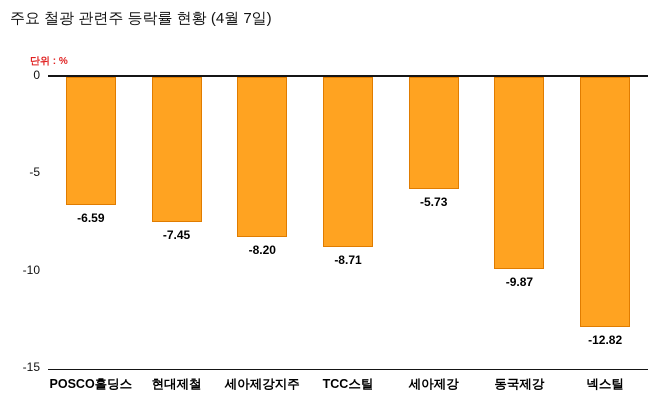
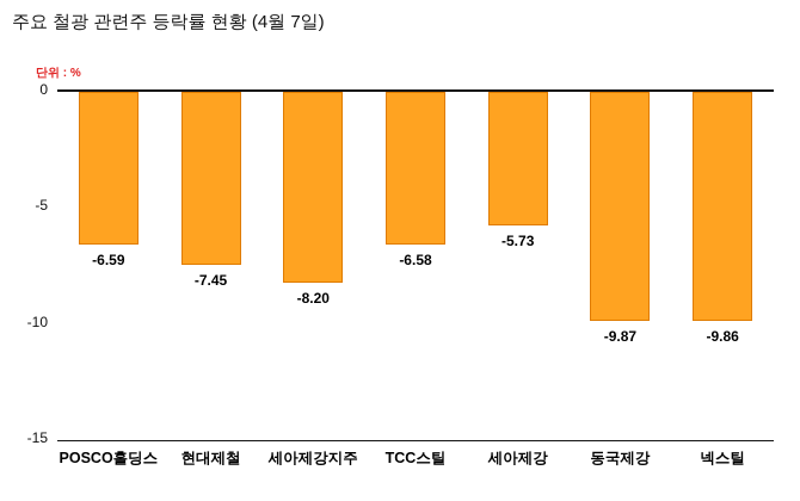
TCC스틸: -8.71 -> -6.58
넥스틸: -12.82 -> -9.86
